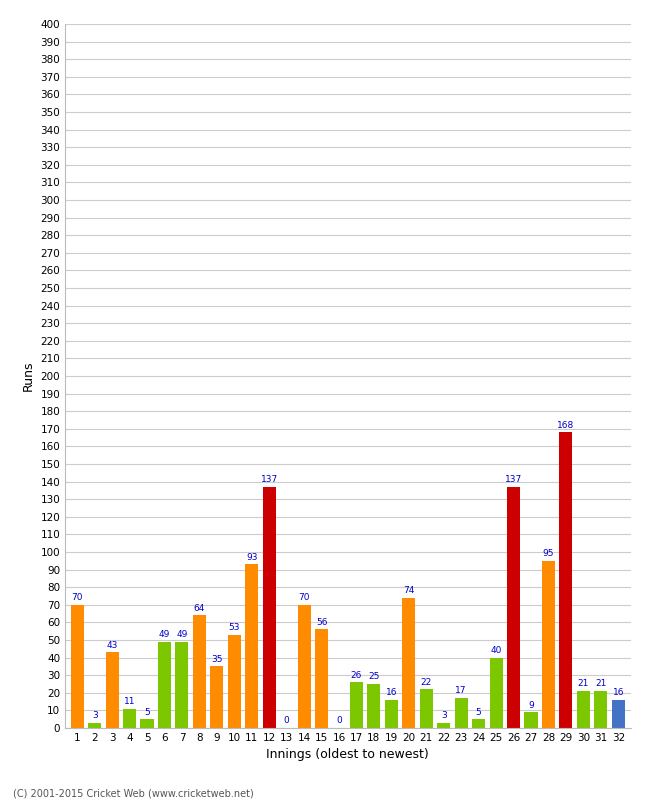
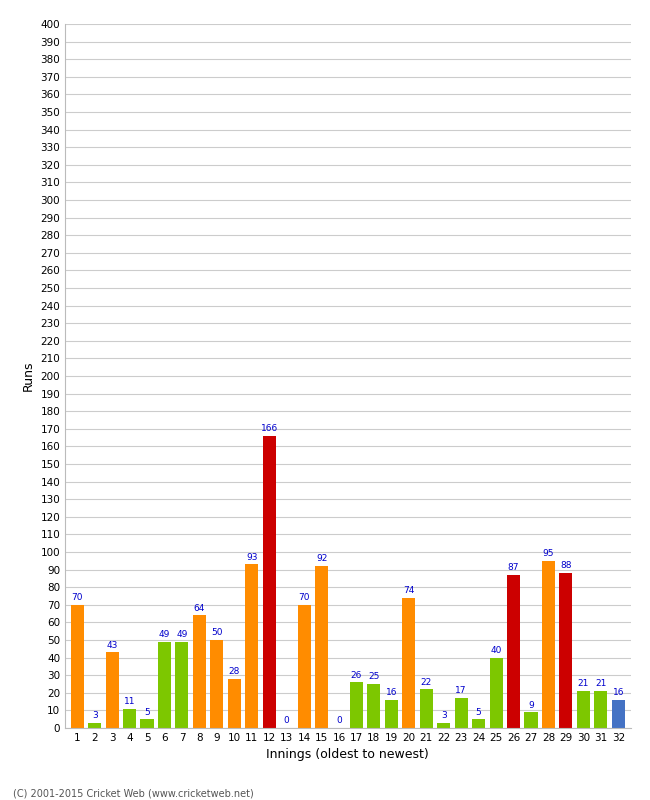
9: 35 -> 50
10: 53 -> 28
12: 137 -> 166
15: 56 -> 92
26: 137 -> 87
29: 168 -> 88
